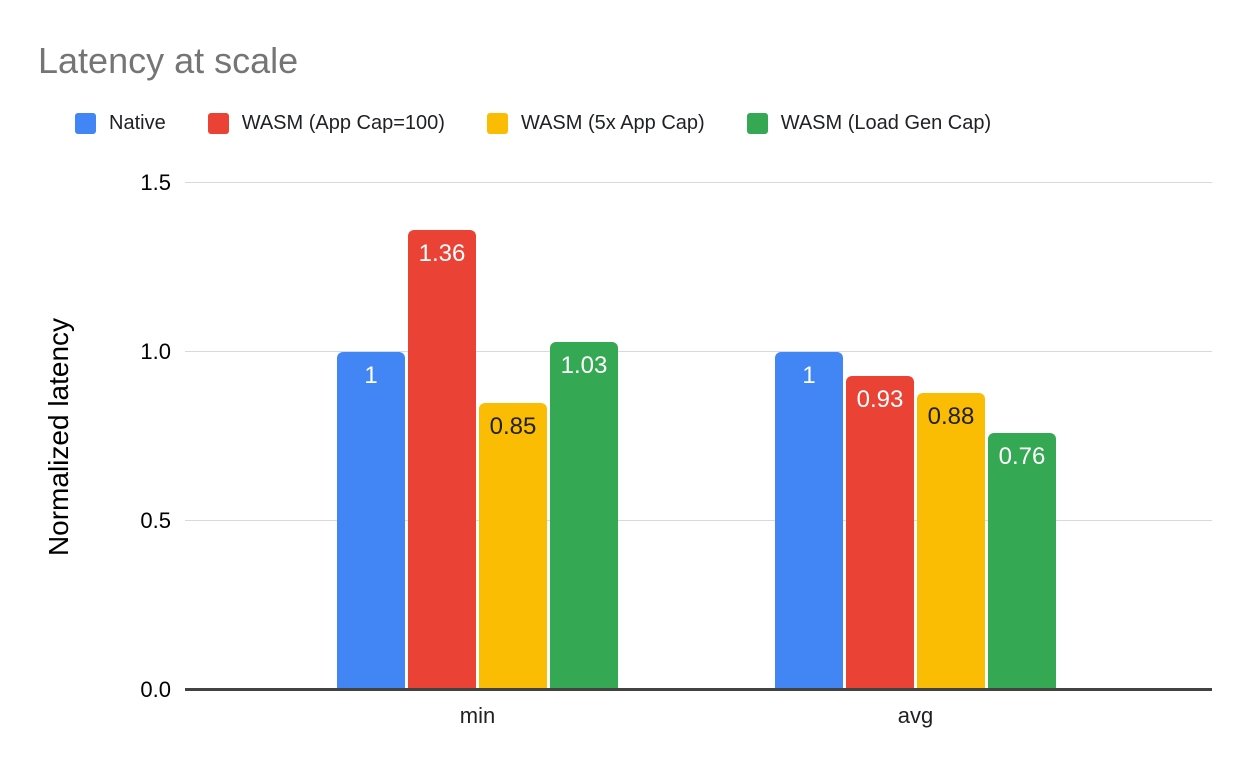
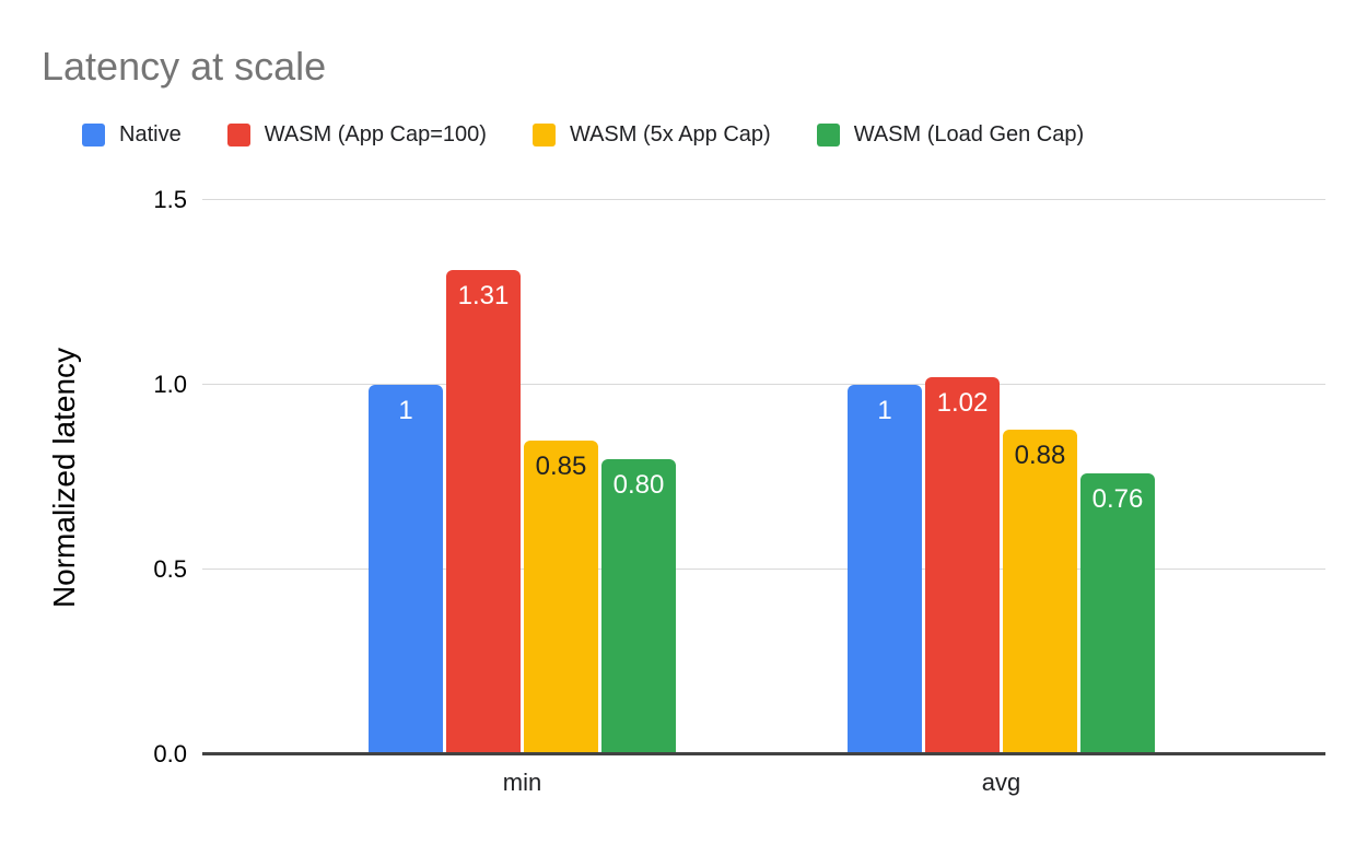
WASM (App Cap=100)/min: 1.36 -> 1.31
WASM (Load Gen Cap)/min: 1.03 -> 0.80
WASM (App Cap=100)/avg: 0.93 -> 1.02
